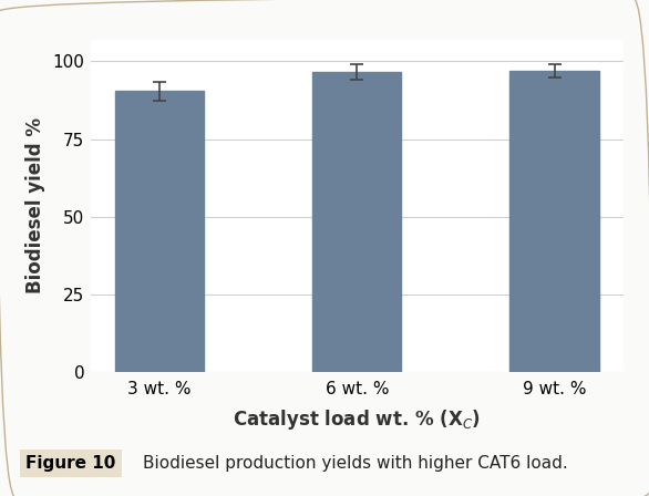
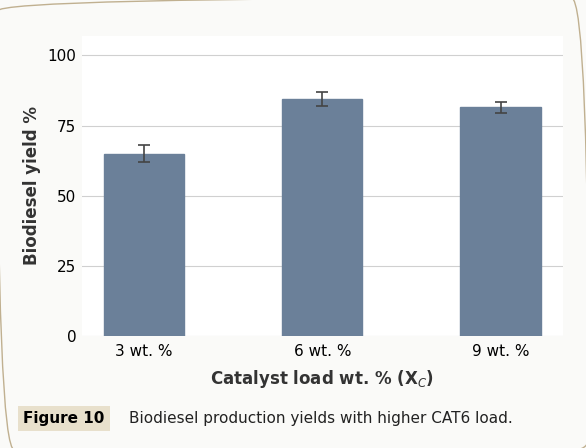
3 wt. %: 90.5 -> 65.0
6 wt. %: 96.5 -> 84.5
9 wt. %: 97.0 -> 81.5
